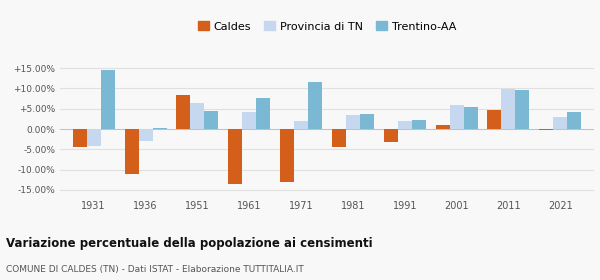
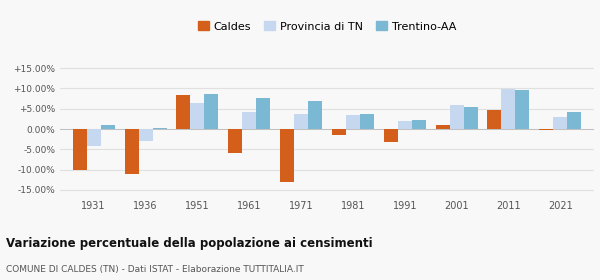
Caldes/1931: -4.5% -> -10.2%
Trentino-AA/1931: 14.5% -> 1.0%
Trentino-AA/1951: 4.5% -> 8.7%
Caldes/1961: -13.5% -> -6.0%
Provincia di TN/1971: 2.0% -> 3.8%
Trentino-AA/1971: 11.5% -> 7.0%
Caldes/1981: -4.5% -> -1.5%
